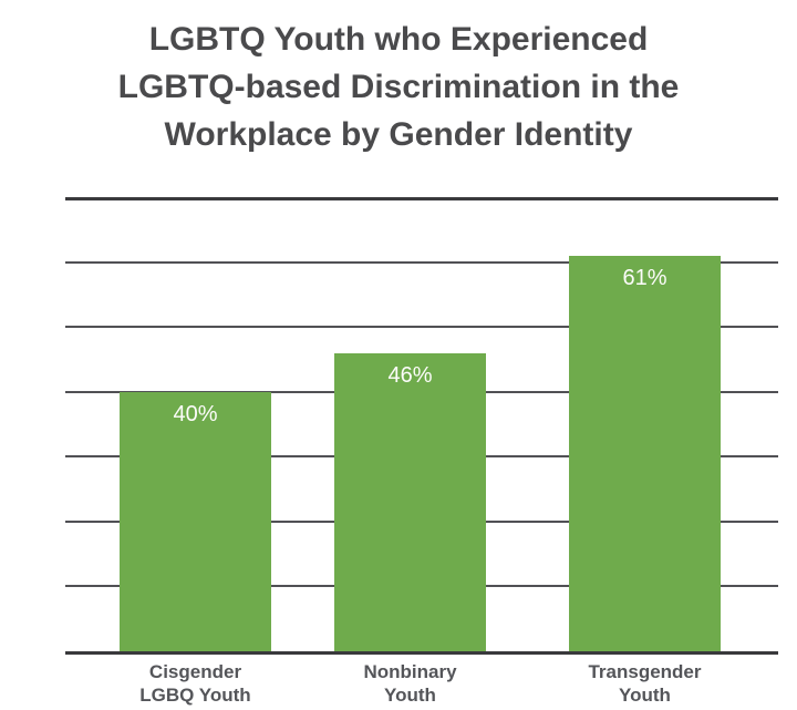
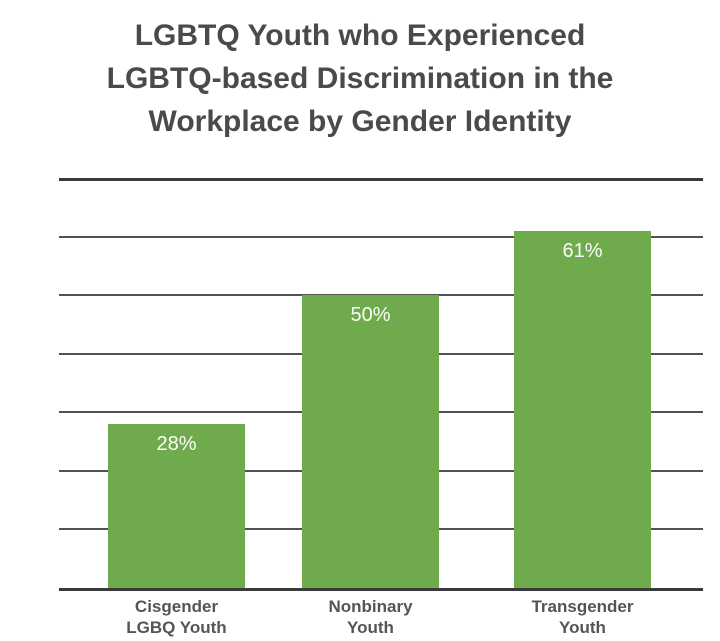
Cisgender LGBQ Youth: 40% -> 28%
Nonbinary Youth: 46% -> 50%
